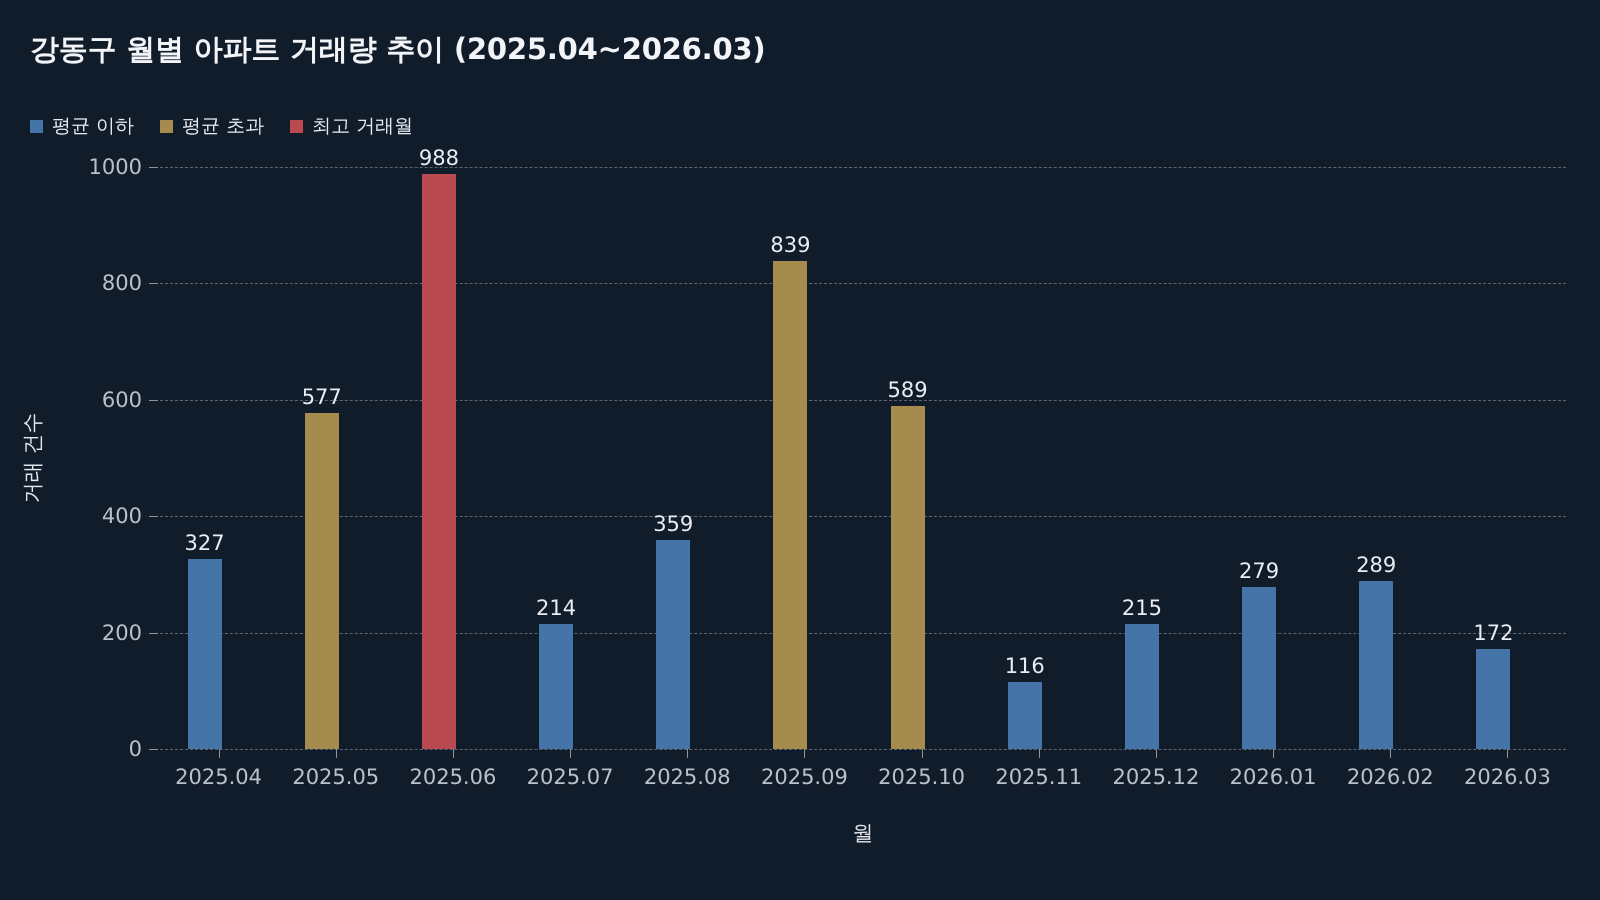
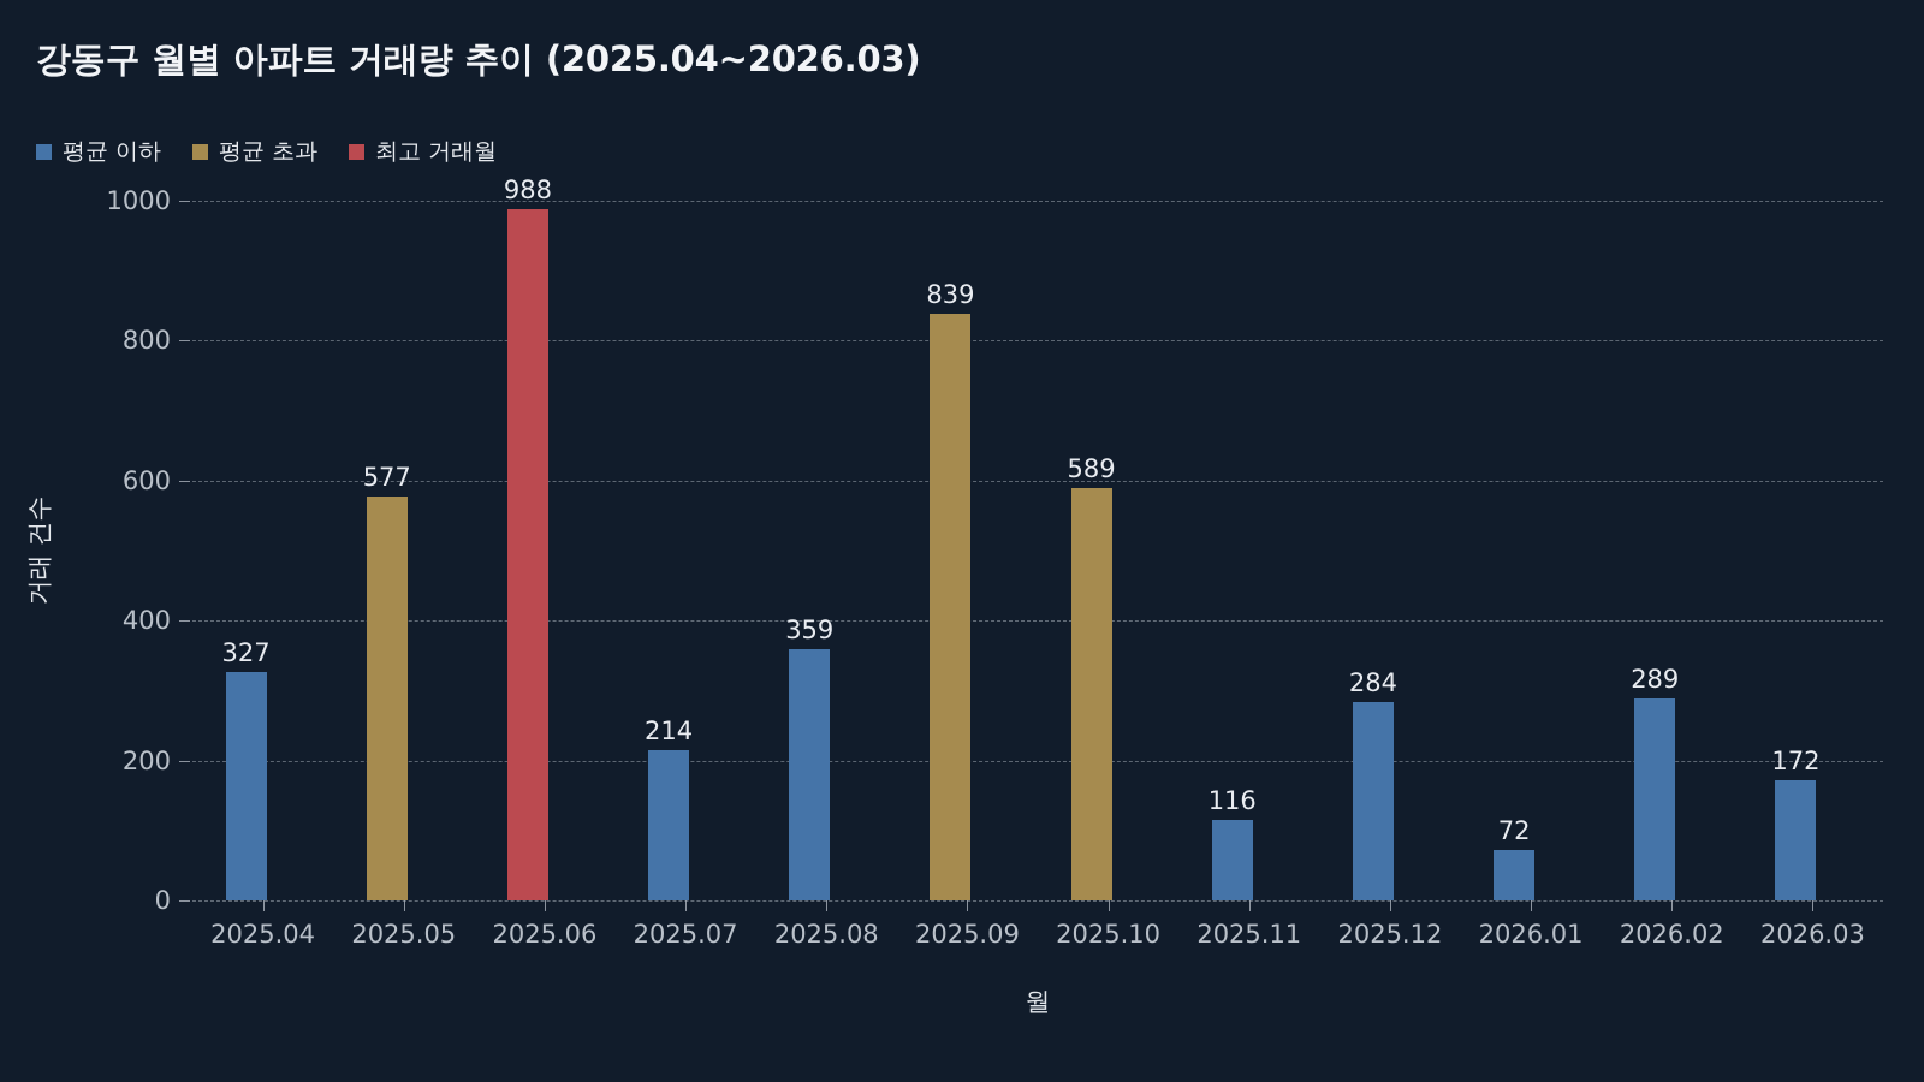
2025.12: 215 -> 284
2026.01: 279 -> 72
